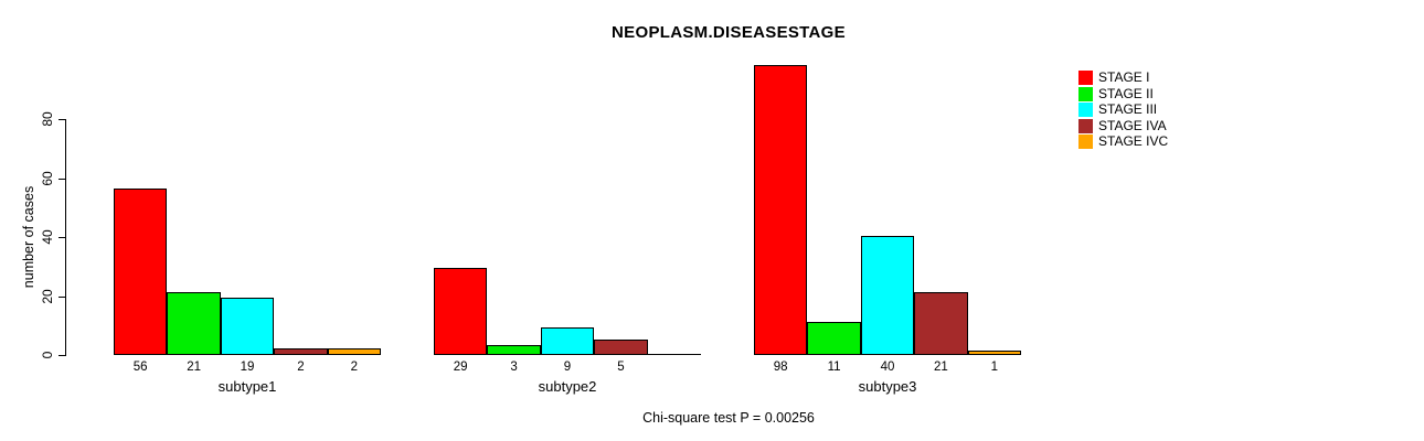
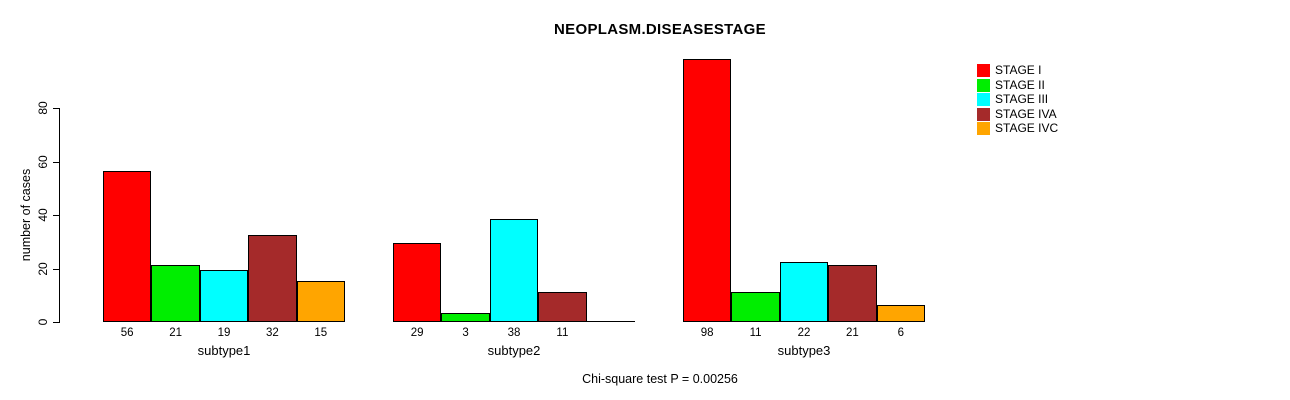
STAGE IVA/subtype1: 2 -> 32
STAGE IVC/subtype1: 2 -> 15
STAGE III/subtype2: 9 -> 38
STAGE IVA/subtype2: 5 -> 11
STAGE III/subtype3: 40 -> 22
STAGE IVC/subtype3: 1 -> 6
